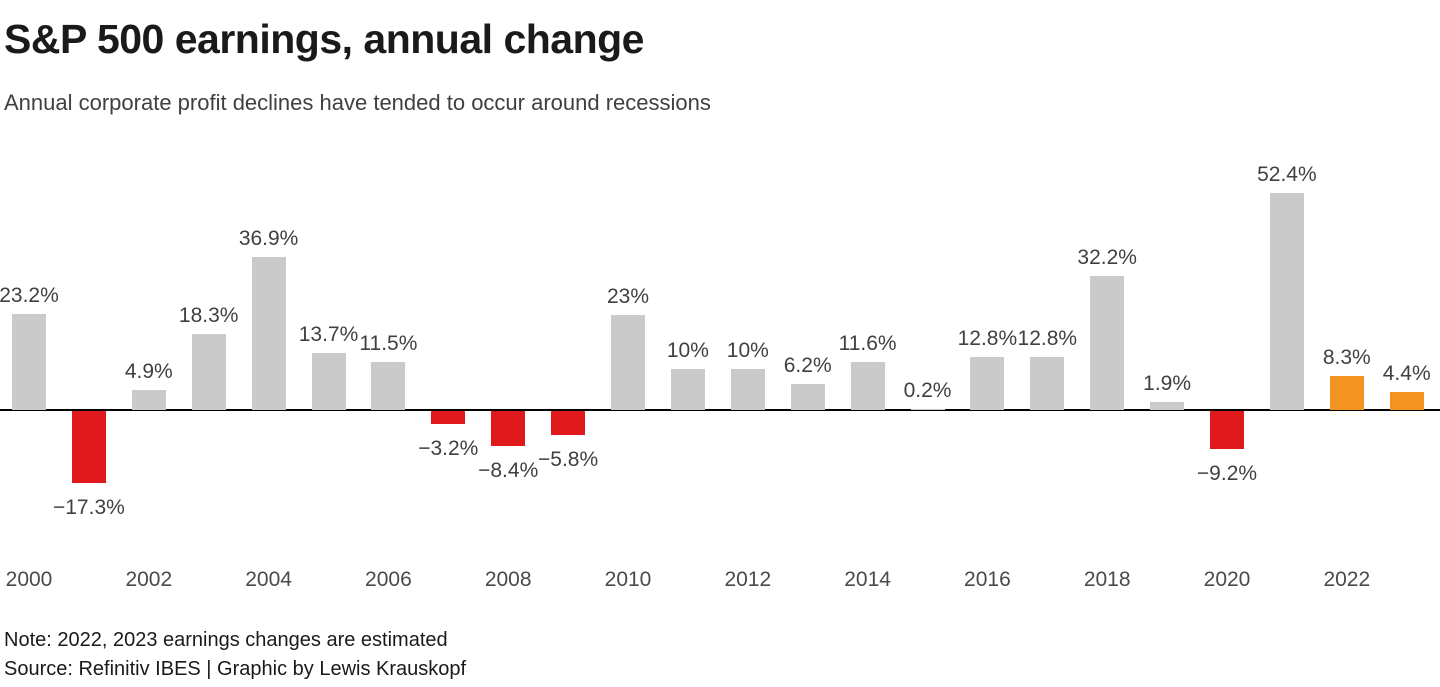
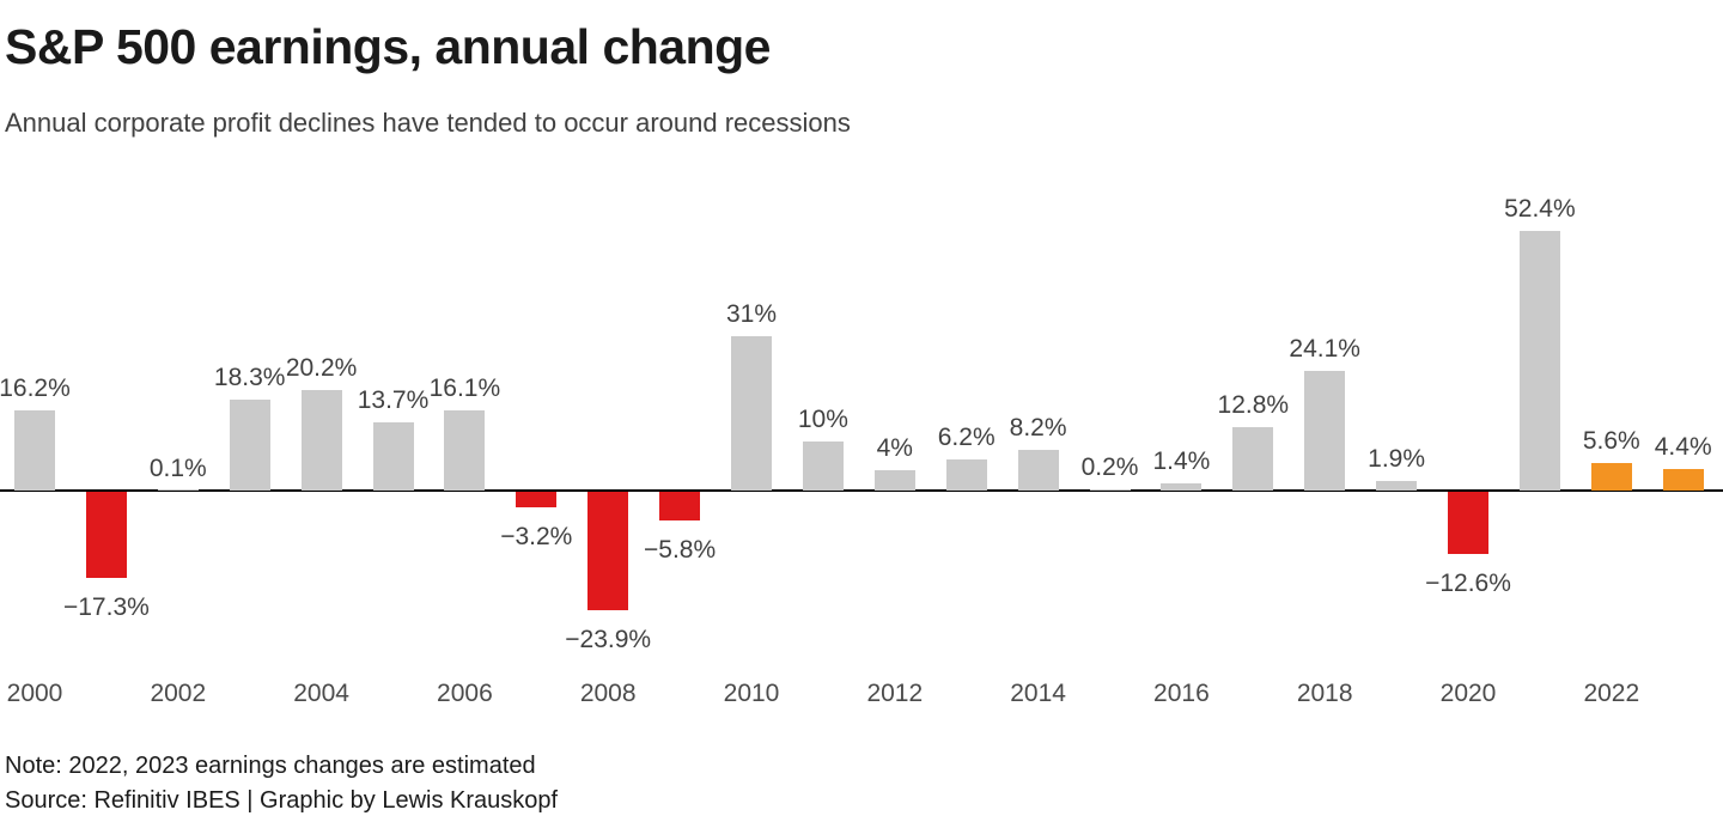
2000: 23.2% -> 16.2%
2002: 4.9% -> 0.1%
2004: 36.9% -> 20.2%
2006: 11.5% -> 16.1%
2008: −8.4% -> −23.9%
2010: 23% -> 31%
2012: 10% -> 4%
2014: 11.6% -> 8.2%
2016: 12.8% -> 1.4%
2018: 32.2% -> 24.1%
2020: −9.2% -> −12.6%
2022: 8.3% -> 5.6%
